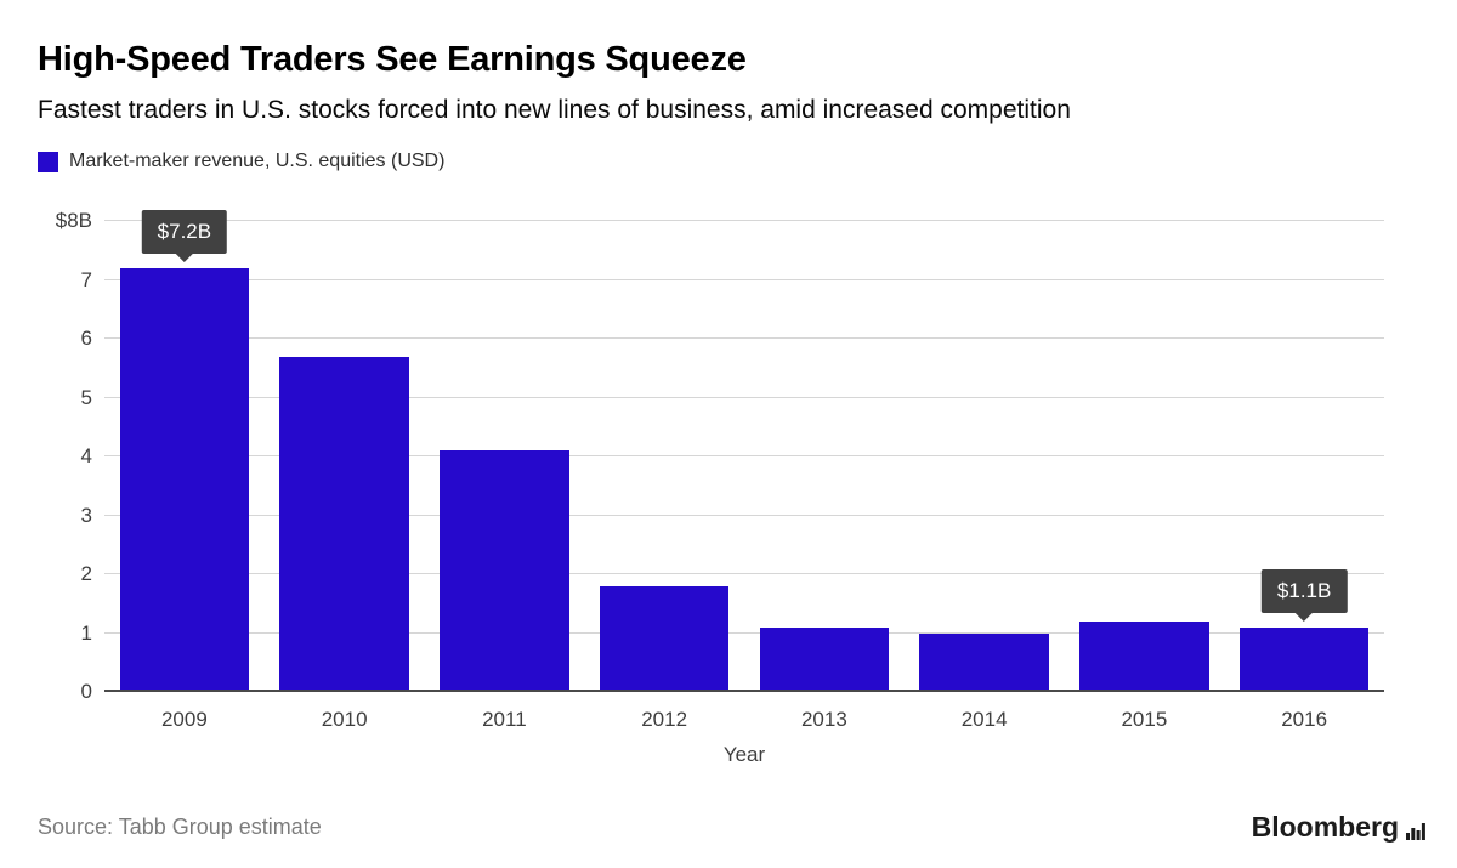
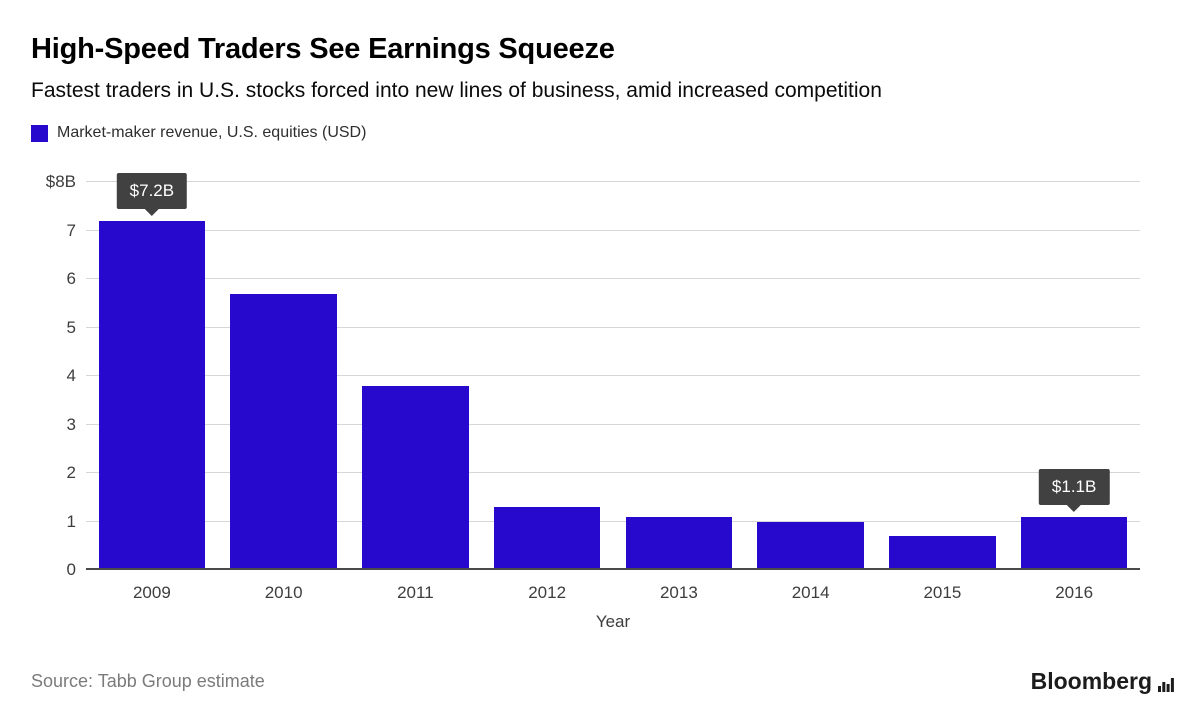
2011: $4.1B -> $3.8B
2012: $1.8B -> $1.3B
2015: $1.2B -> $0.7B
